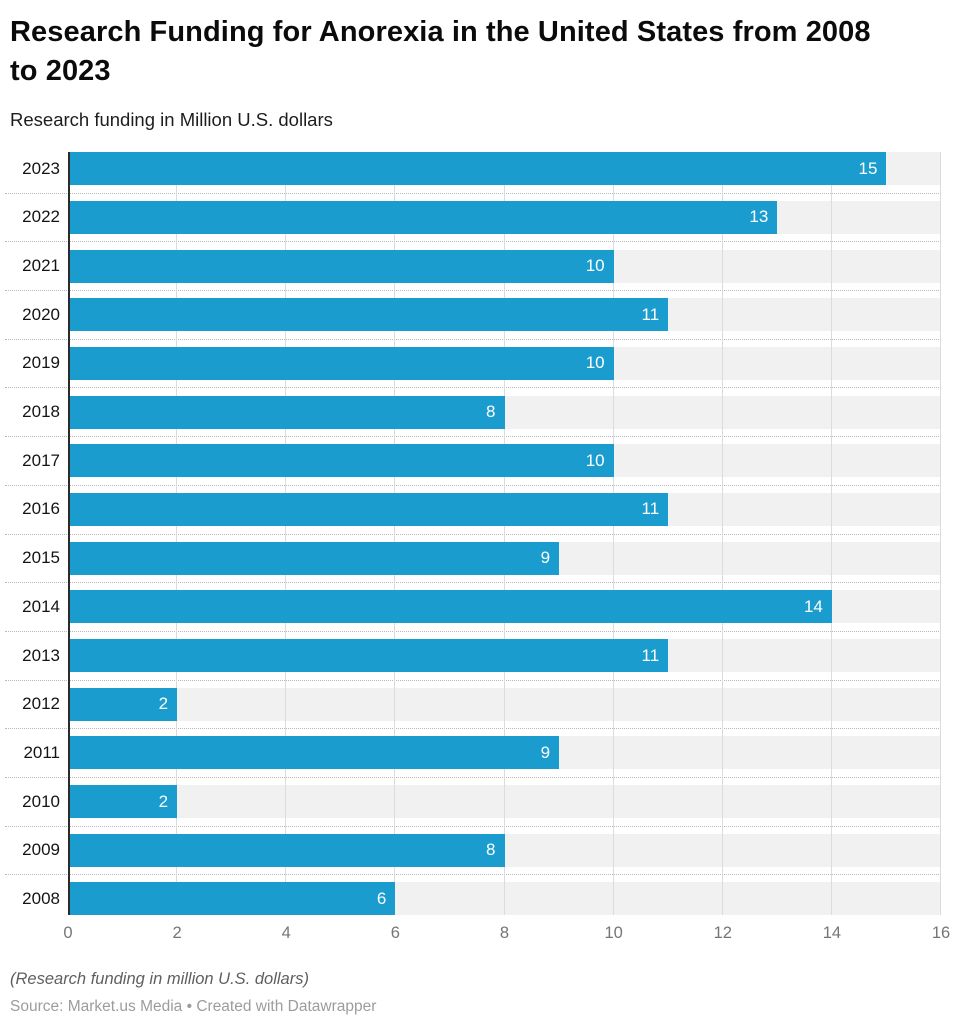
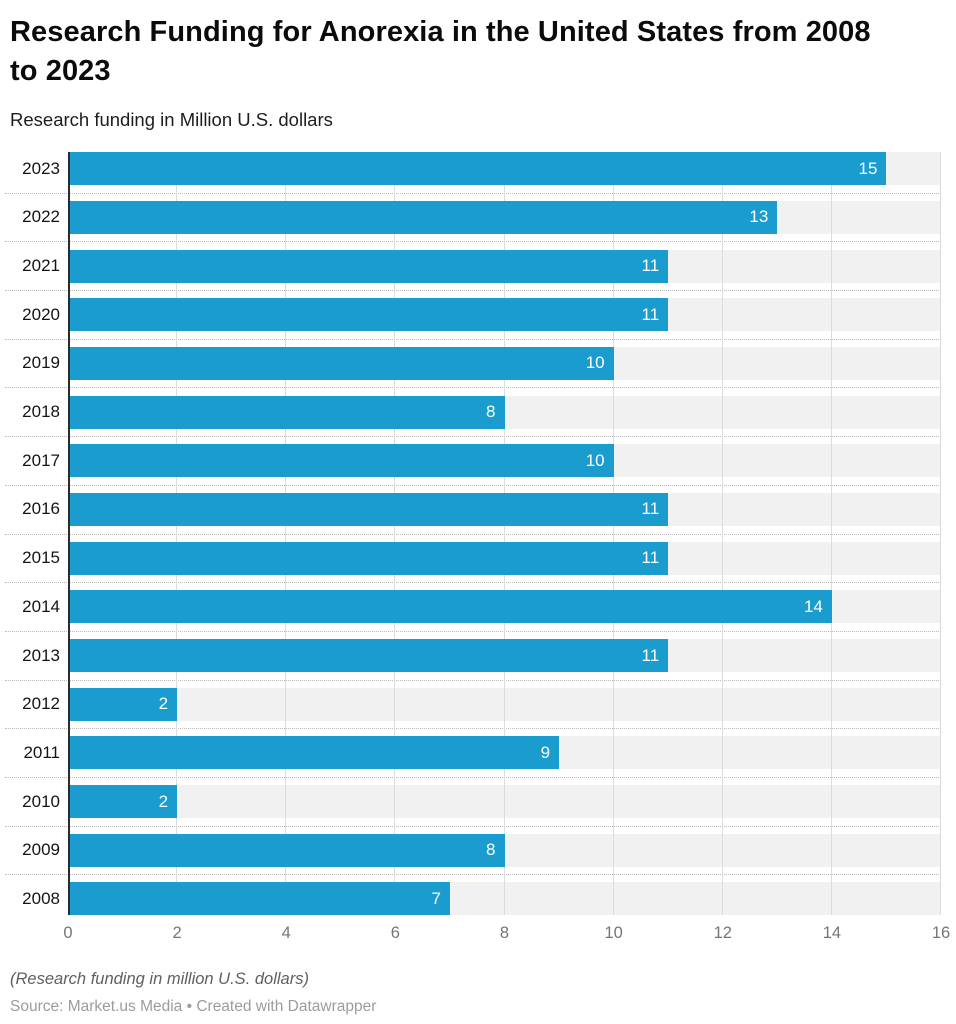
2021: 10 -> 11
2015: 9 -> 11
2008: 6 -> 7
